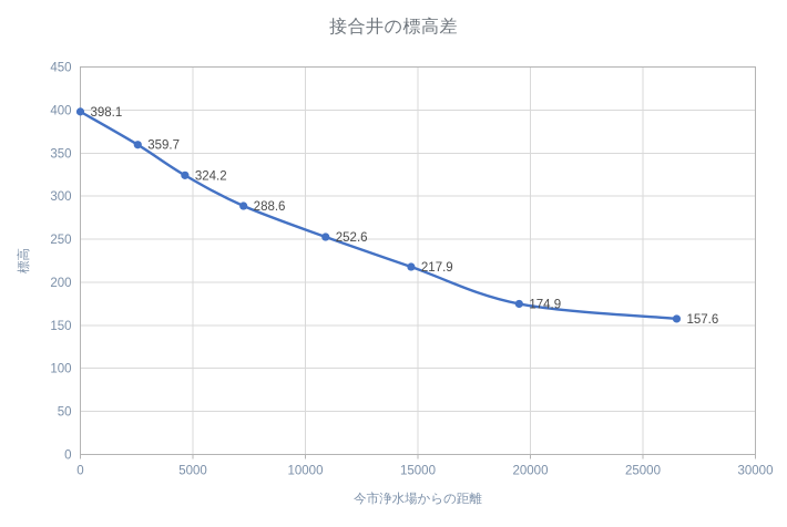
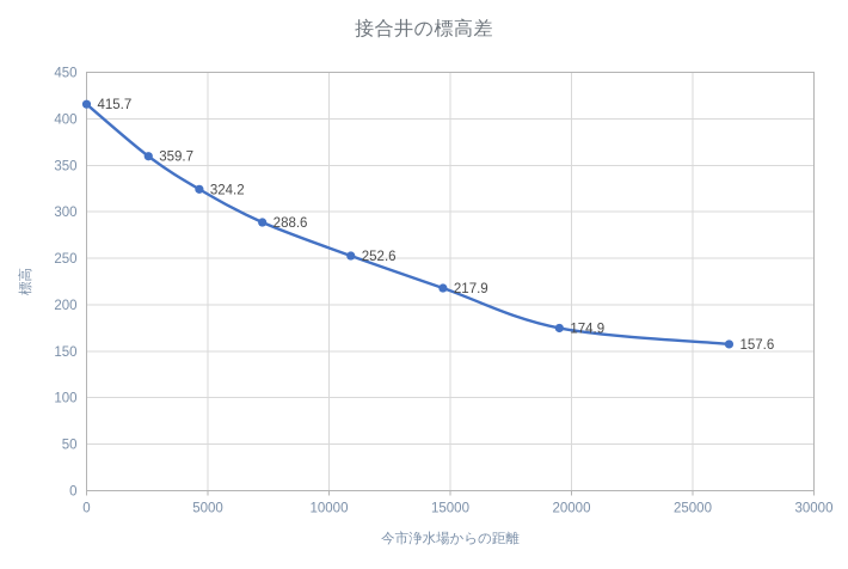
0: 398.1 -> 415.7
